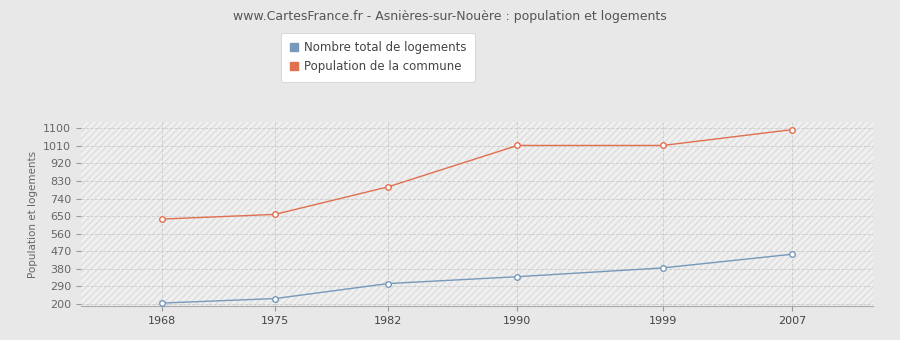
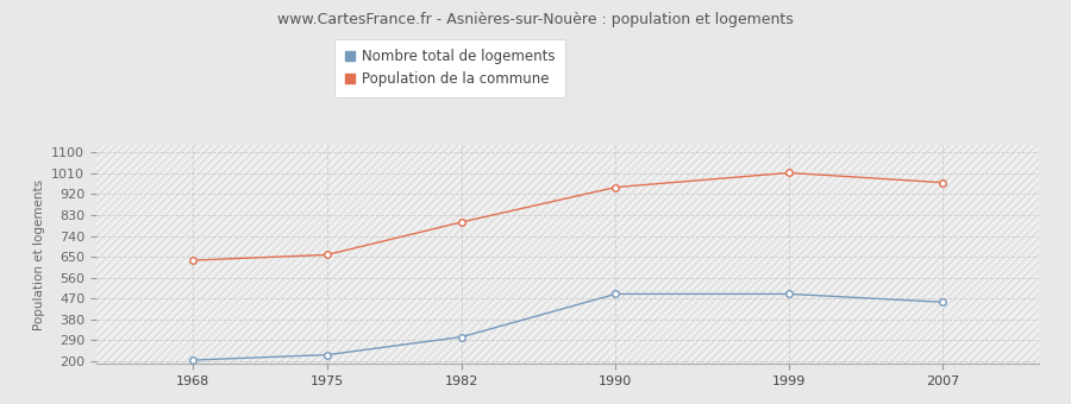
Nombre total de logements/1990: 340 -> 490
Population de la commune/1990: 1010 -> 950
Nombre total de logements/1999: 380 -> 490
Population de la commune/2007: 1090 -> 970
